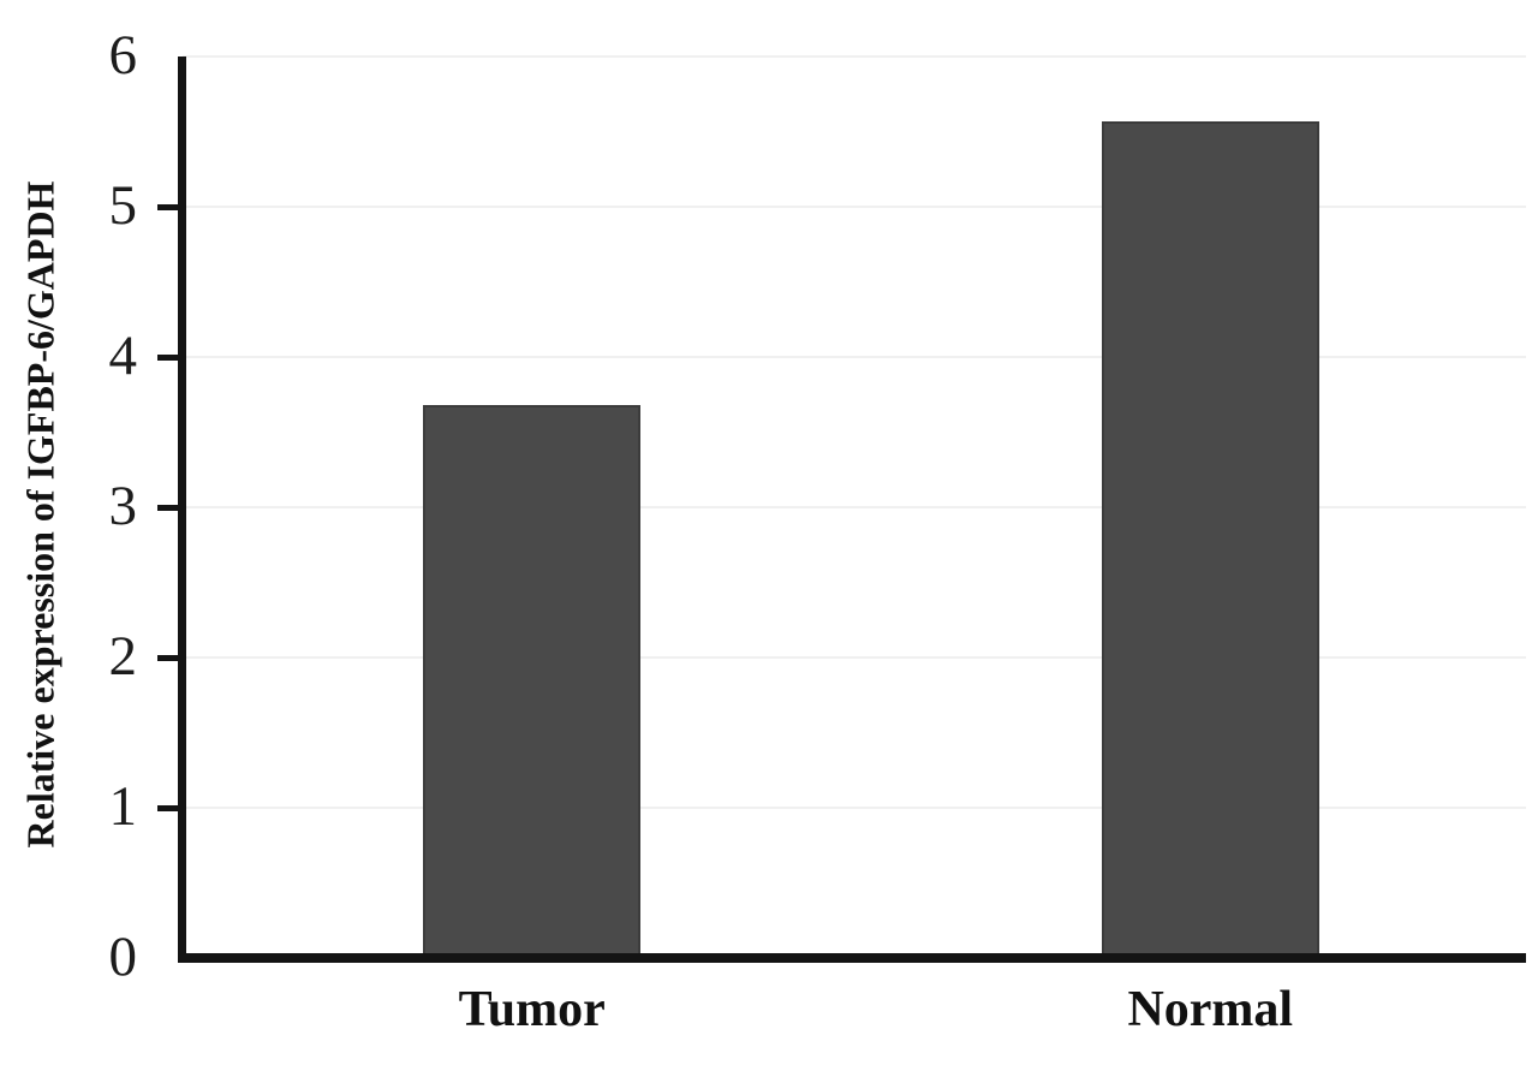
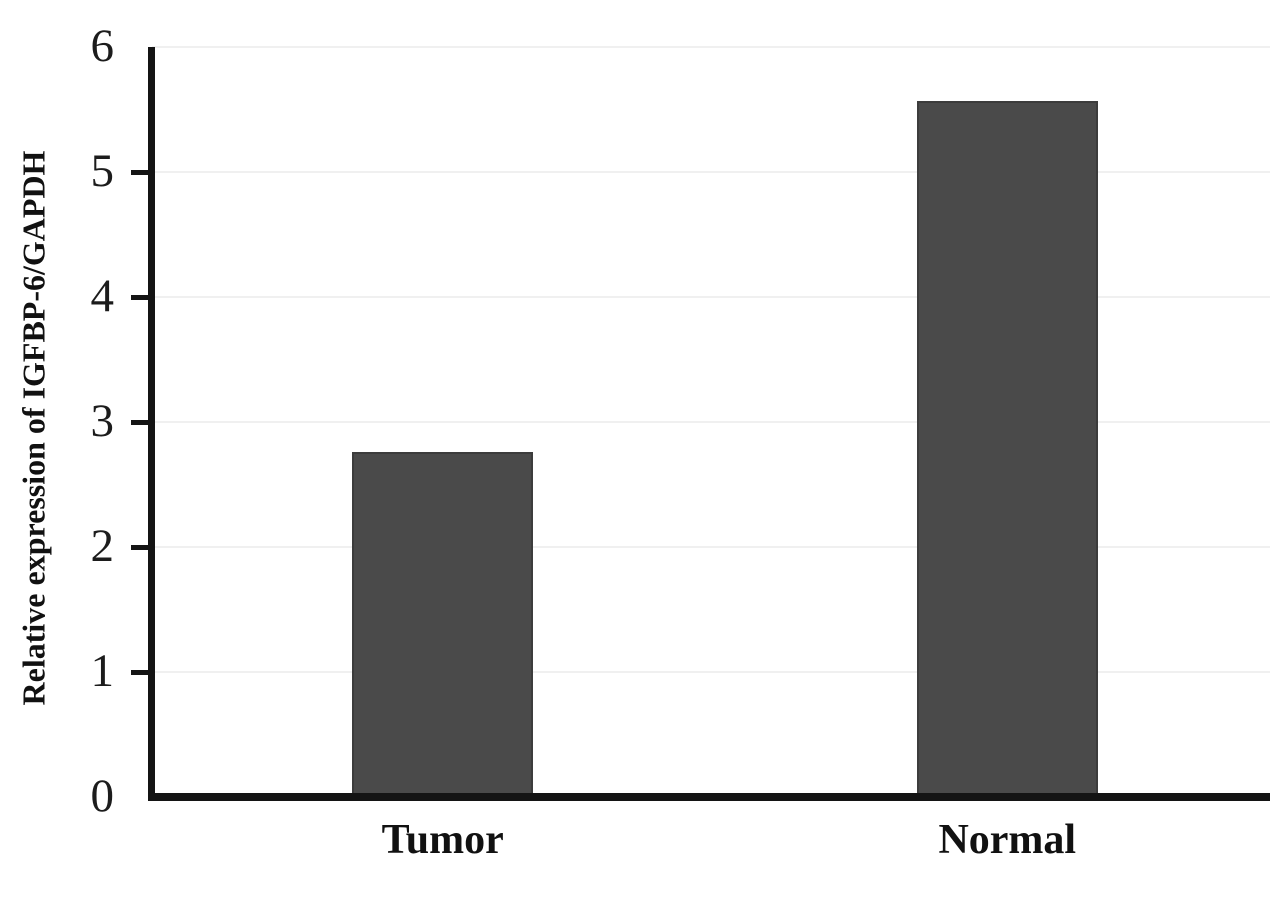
Tumor: 3.68 -> 2.76
